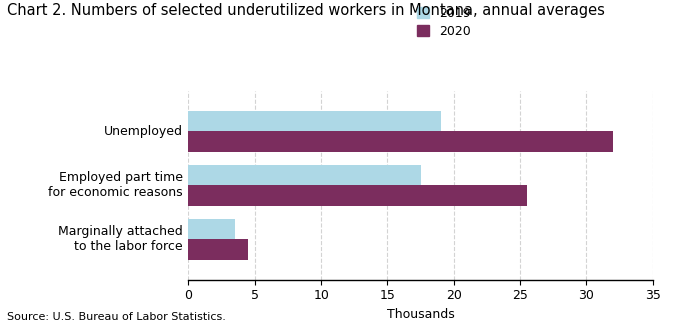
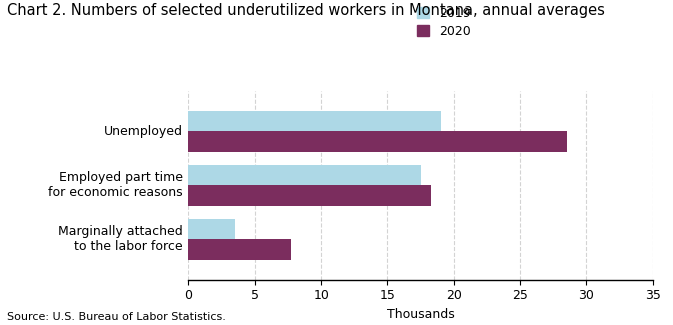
2020/Unemployed: 32.0 -> 28.5
2020/Employed part time for economic reasons: 25.5 -> 18.3
2020/Marginally attached to the labor force: 4.5 -> 7.7
